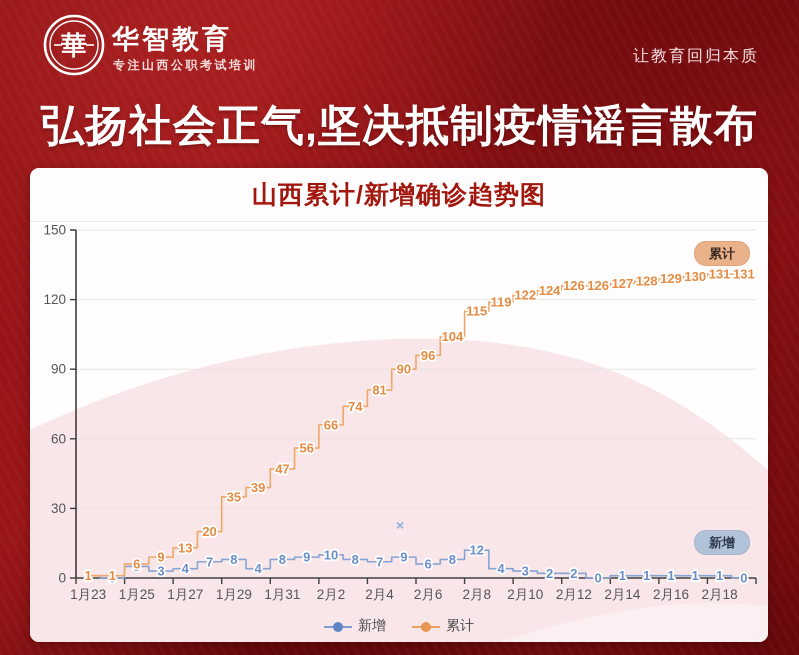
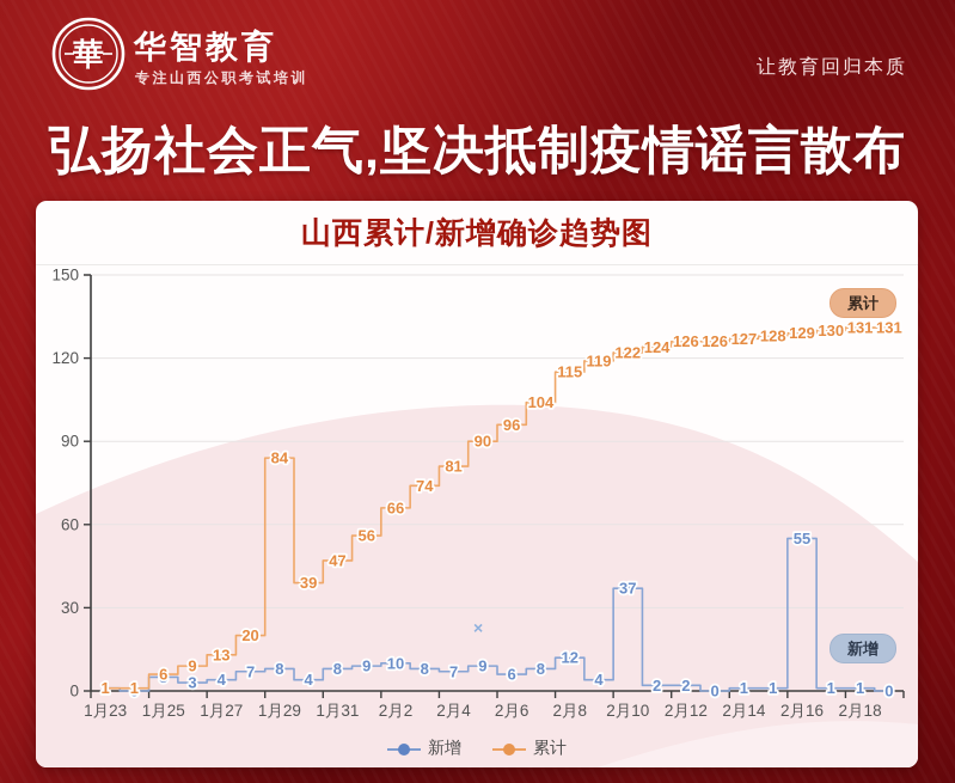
累计/1月29: 35 -> 84
新增/2月10: 3 -> 37
新增/2月16: 1 -> 55
